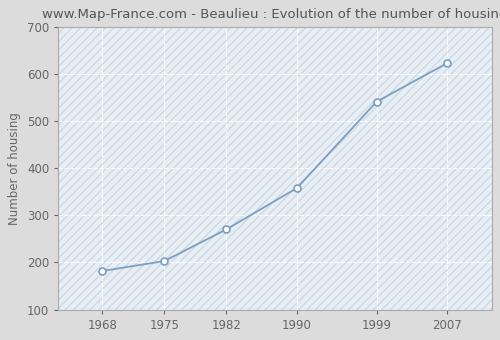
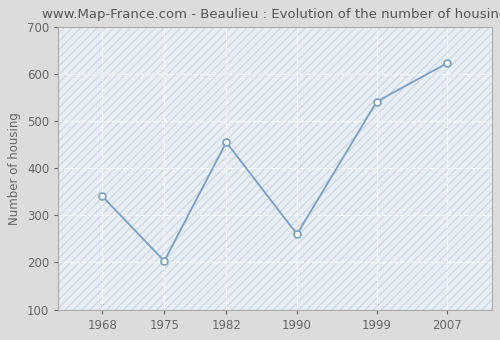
1968: 182 -> 340
1982: 270 -> 455
1990: 358 -> 260
